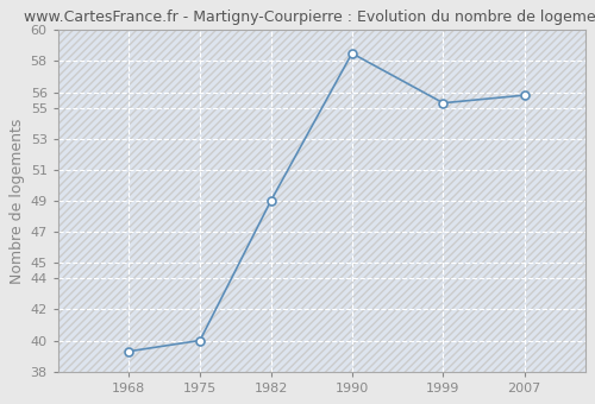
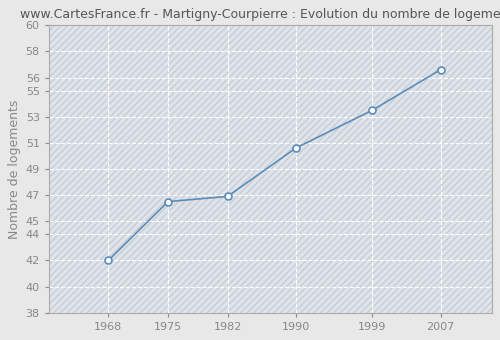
1968: 39.3 -> 42.0
1975: 40.0 -> 46.5
1982: 49.0 -> 46.9
1990: 58.5 -> 50.6
1999: 55.3 -> 53.5
2007: 55.8 -> 56.6
